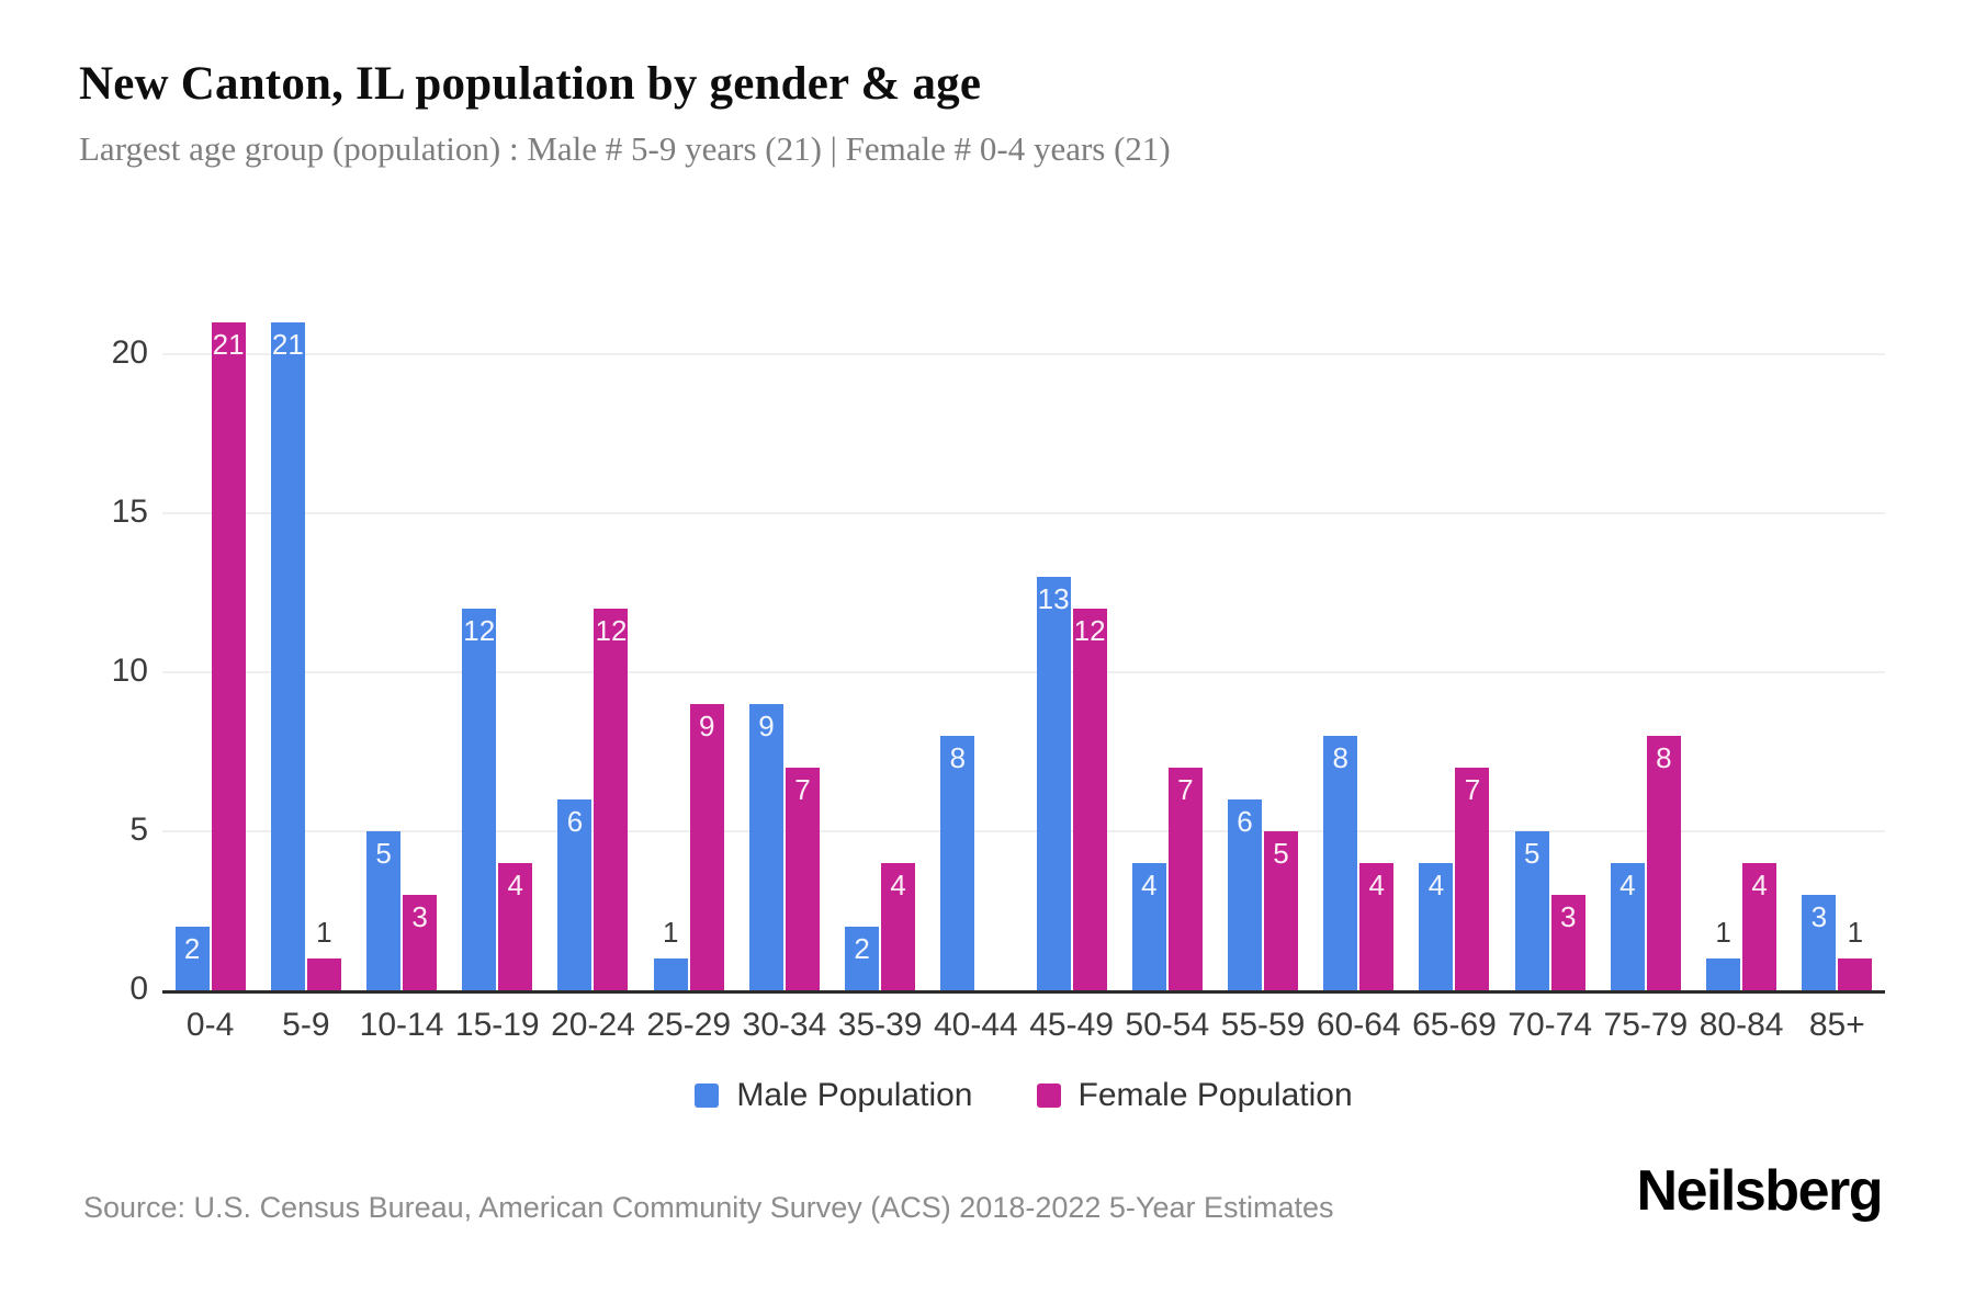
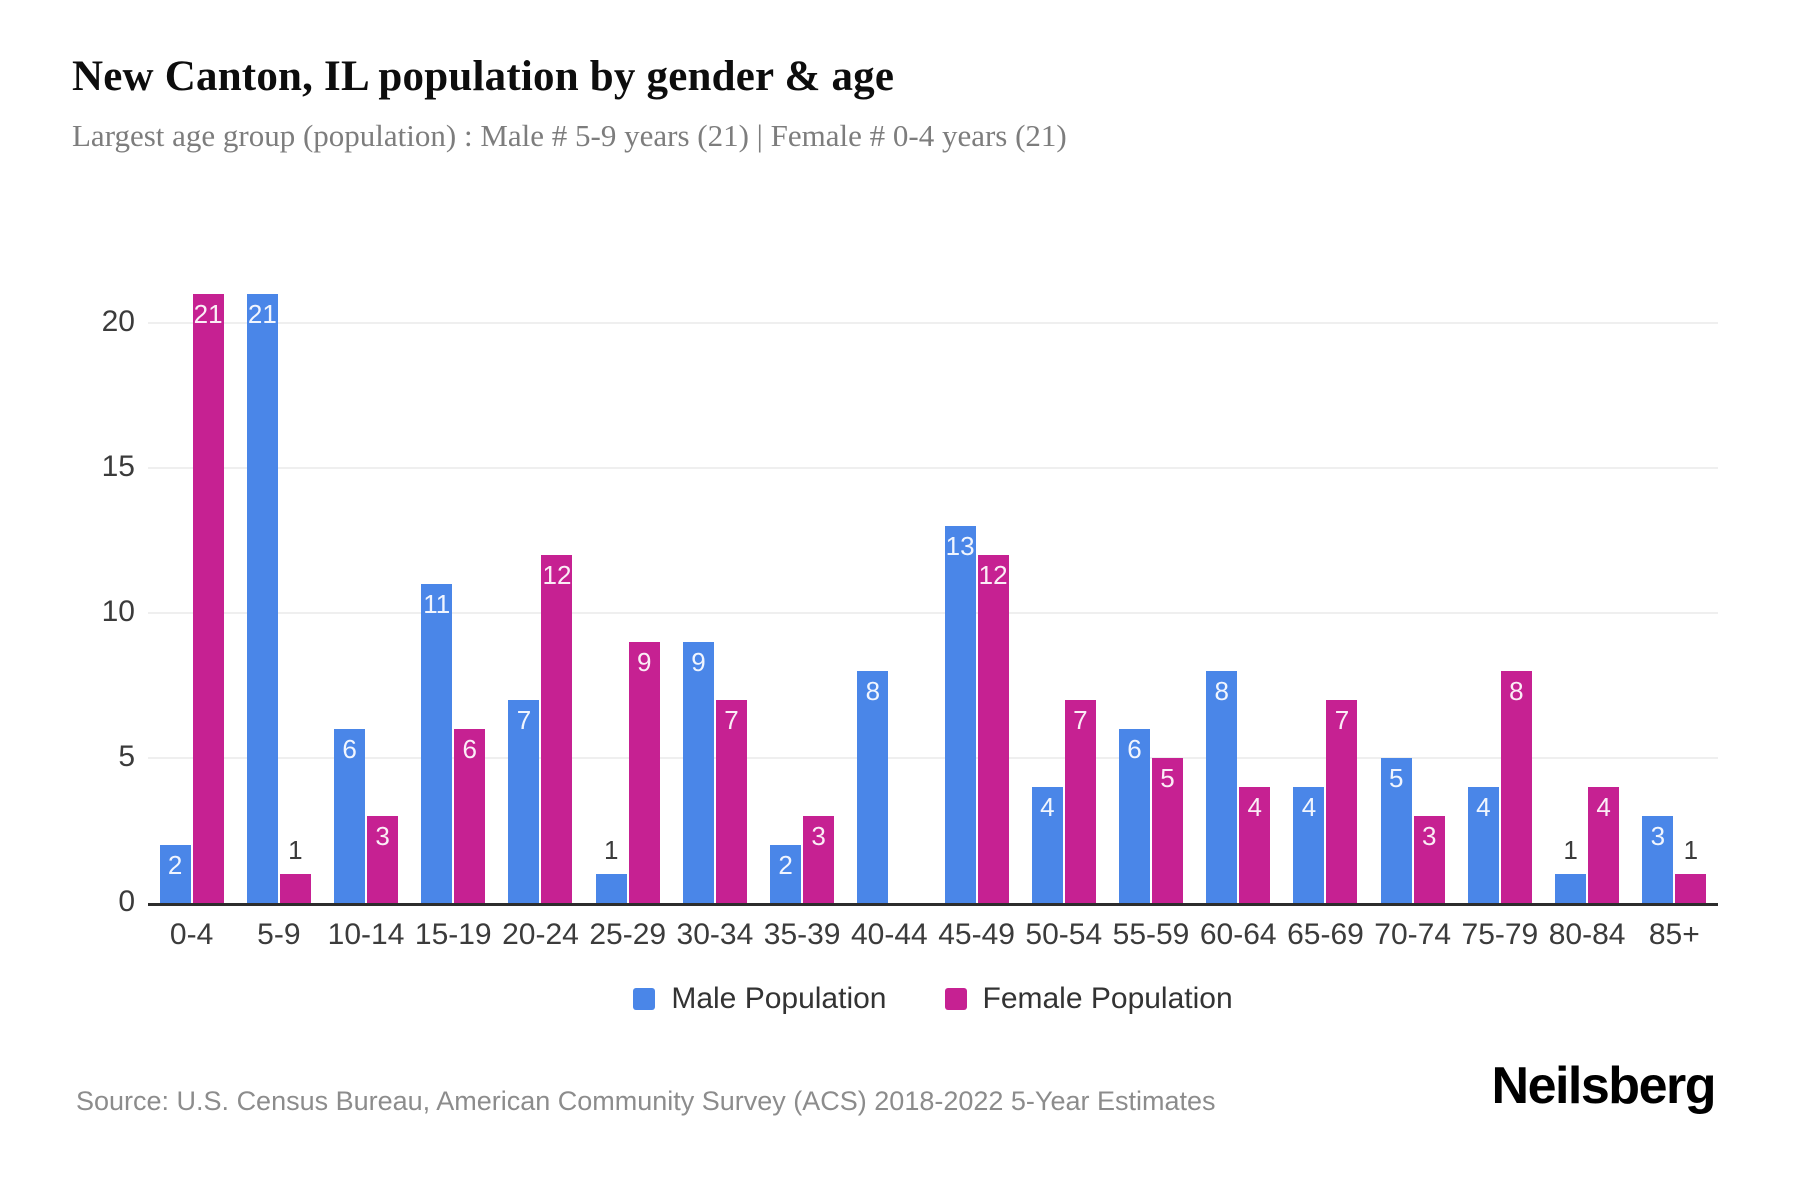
Male Population/10-14: 5 -> 6
Male Population/15-19: 12 -> 11
Female Population/15-19: 4 -> 6
Male Population/20-24: 6 -> 7
Female Population/35-39: 4 -> 3
